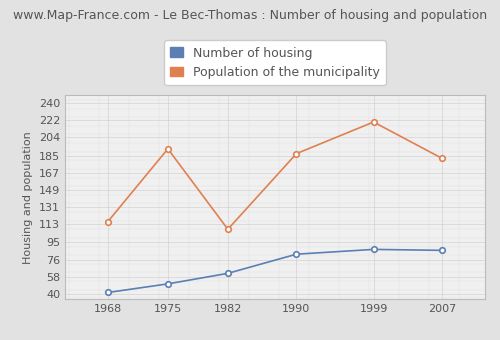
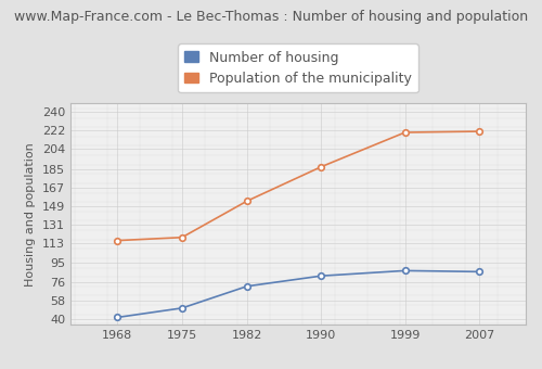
Population of the municipality/1975: 192 -> 119
Number of housing/1982: 62 -> 72
Population of the municipality/1982: 108 -> 154
Population of the municipality/2007: 182 -> 221
